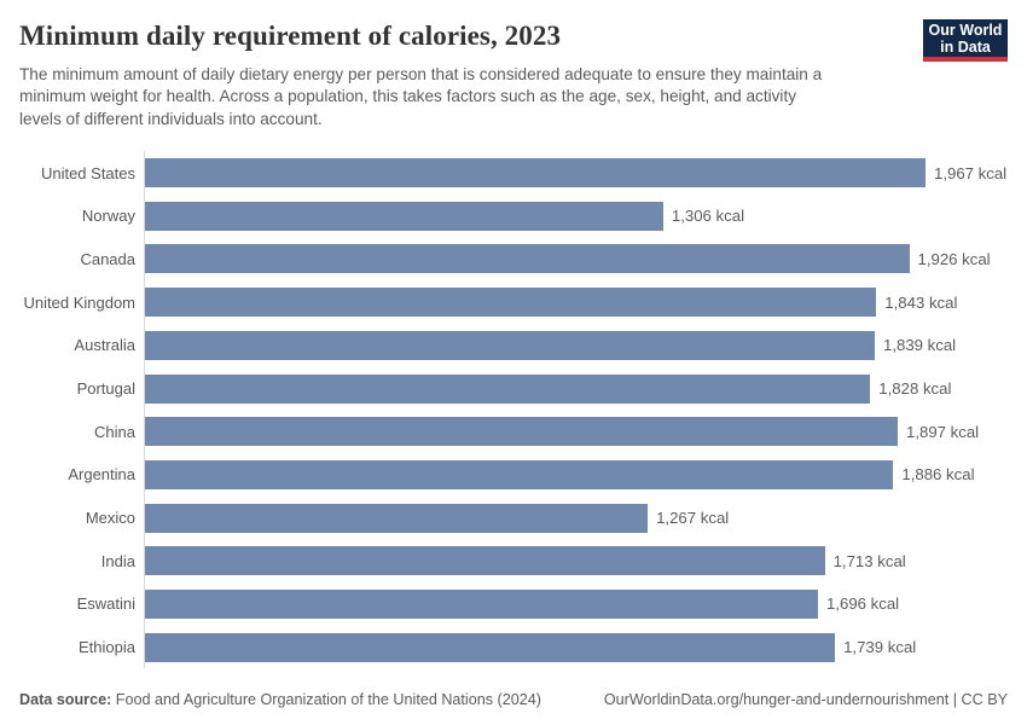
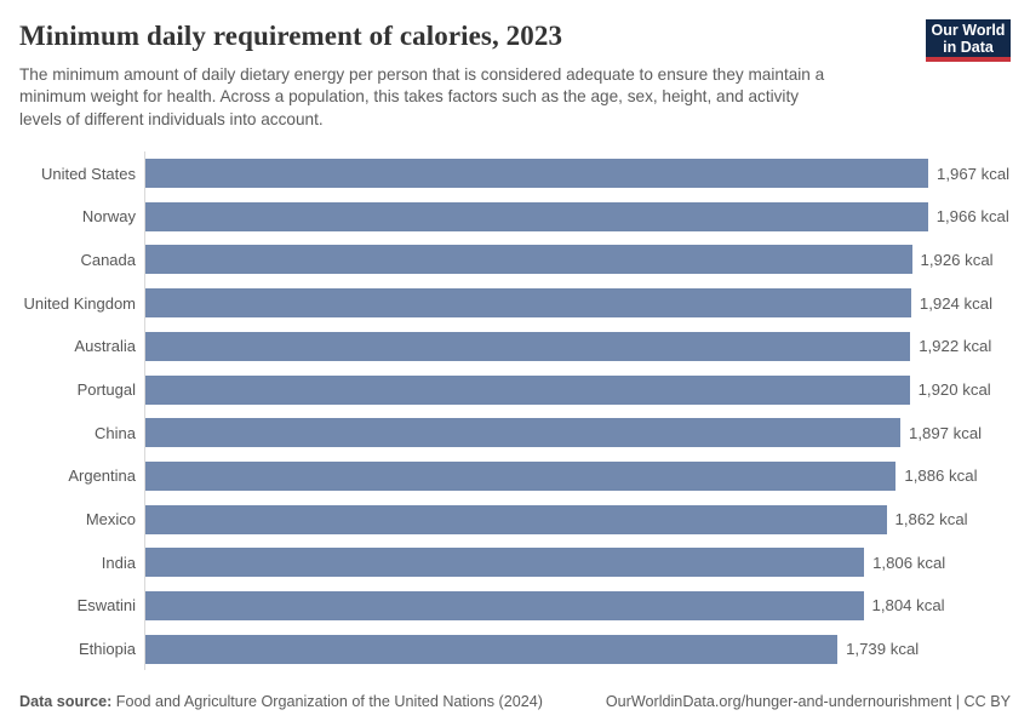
Norway: 1,306 -> 1,966
United Kingdom: 1,843 -> 1,924
Australia: 1,839 -> 1,922
Portugal: 1,828 -> 1,920
Mexico: 1,267 -> 1,862
India: 1,713 -> 1,806
Eswatini: 1,696 -> 1,804
